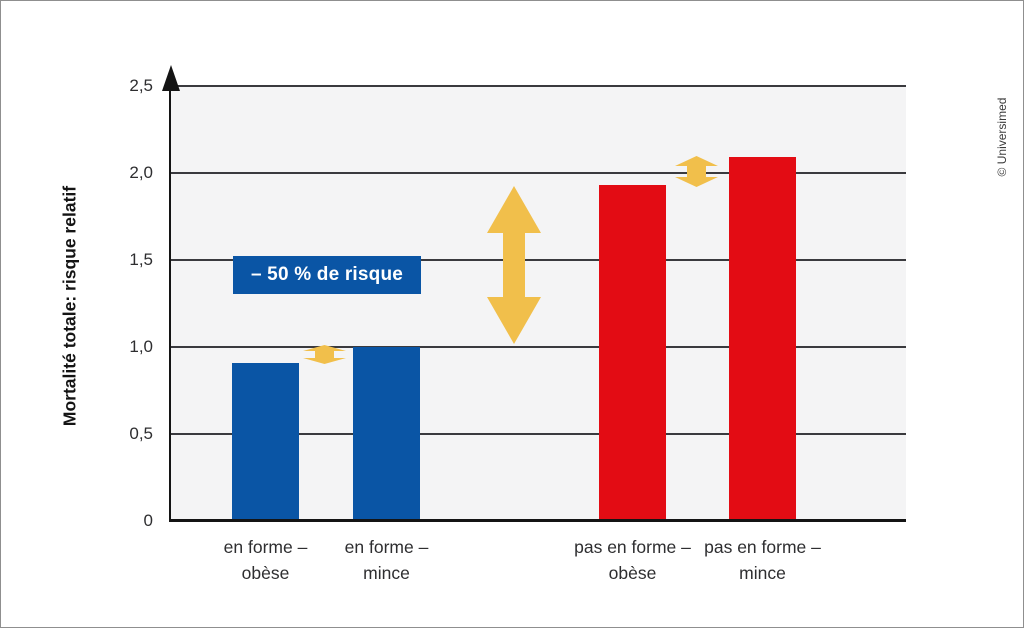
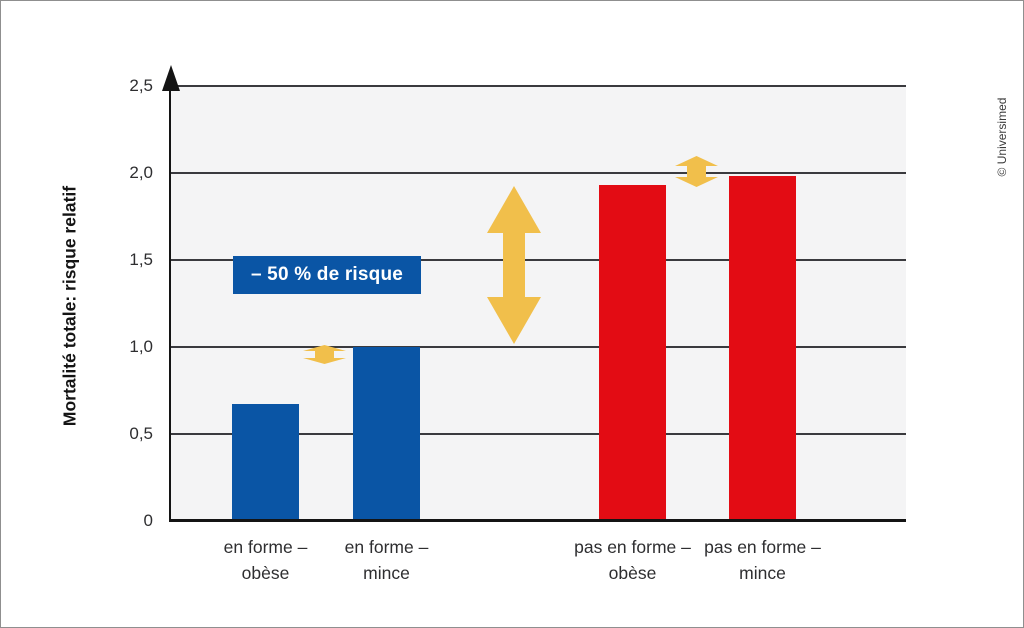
en forme – obèse: 0,91 -> 0,67
pas en forme – mince: 2,09 -> 1,98
